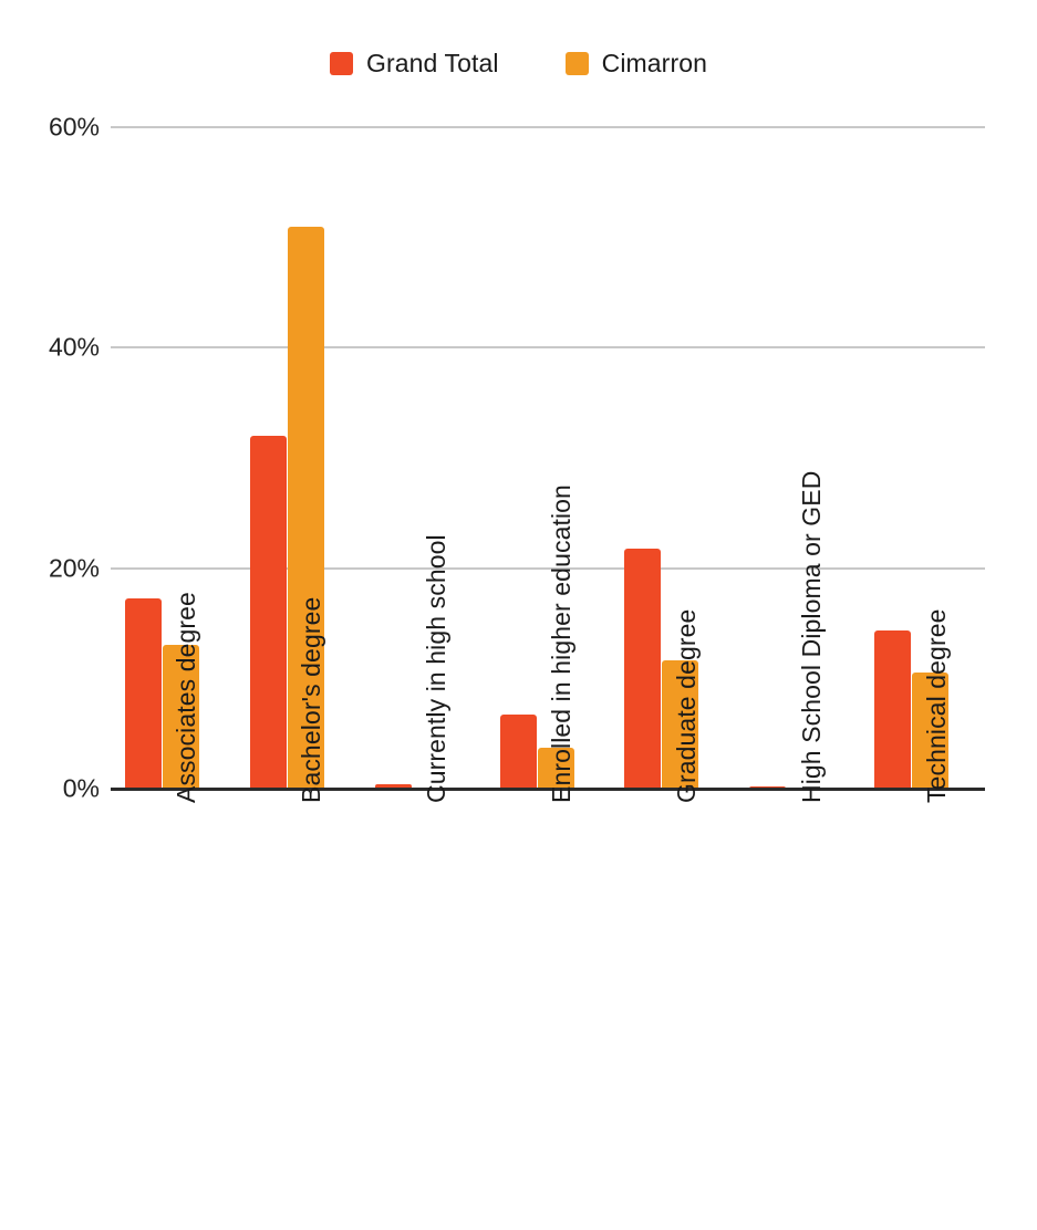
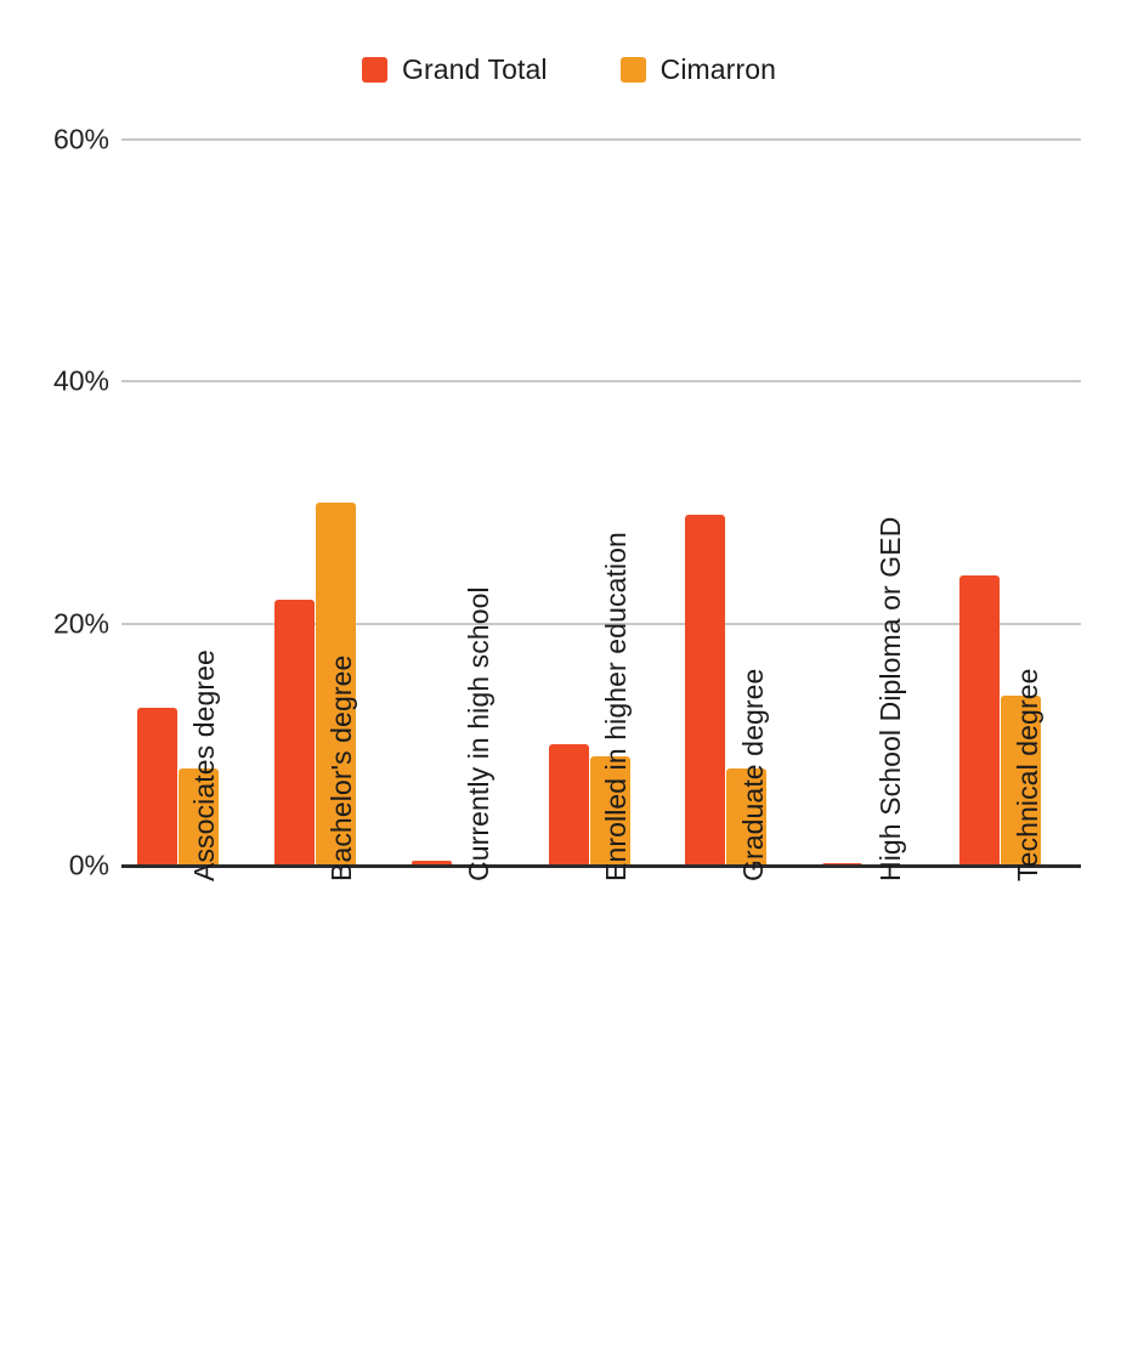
Grand Total/Associates degree: 17% -> 13%
Cimarron/Associates degree: 13% -> 8%
Grand Total/Bachelor's degree: 32% -> 22%
Cimarron/Bachelor's degree: 51% -> 30%
Grand Total/Enrolled in higher education: 7% -> 10%
Cimarron/Enrolled in higher education: 4% -> 9%
Grand Total/Graduate degree: 22% -> 29%
Cimarron/Graduate degree: 12% -> 8%
Grand Total/Technical degree: 14% -> 24%
Cimarron/Technical degree: 10% -> 14%
